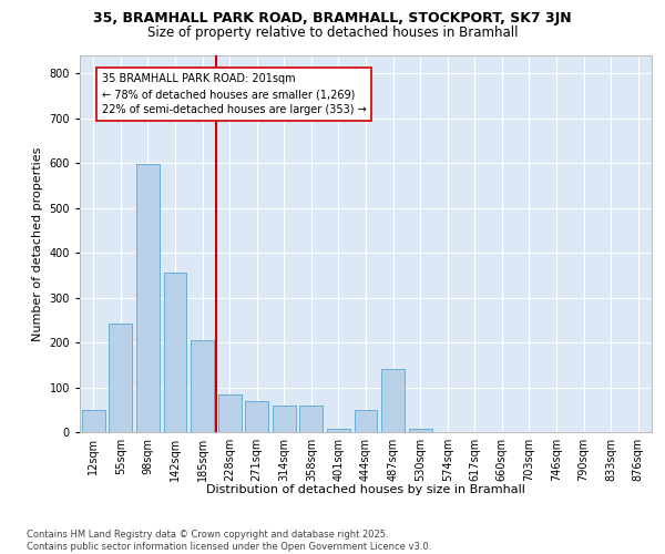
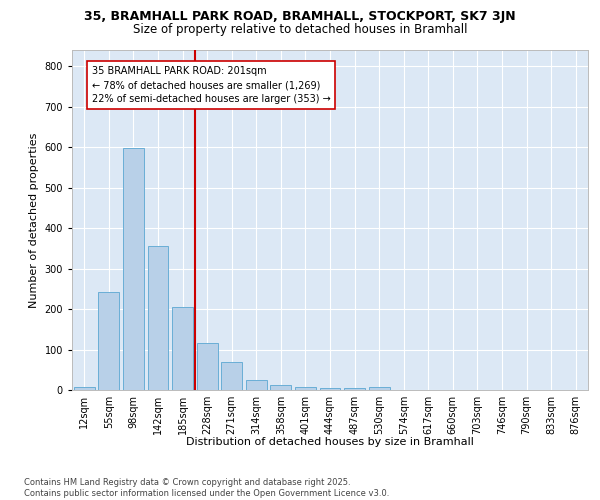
12sqm: 50 -> 8
228sqm: 85 -> 115
314sqm: 60 -> 25
358sqm: 60 -> 13
444sqm: 50 -> 5
487sqm: 140 -> 5
